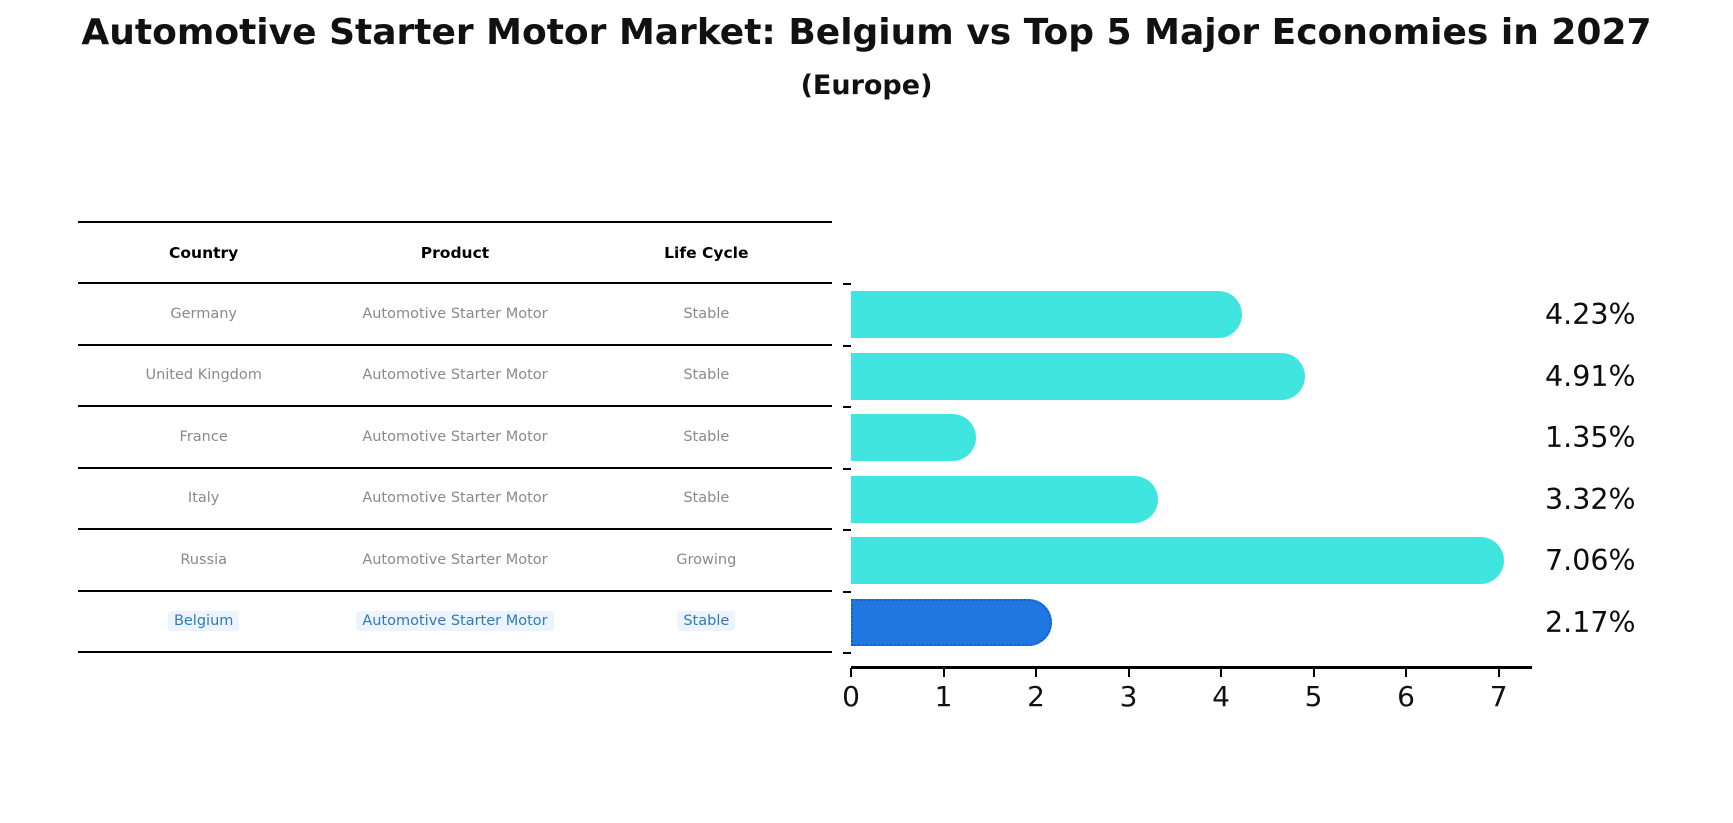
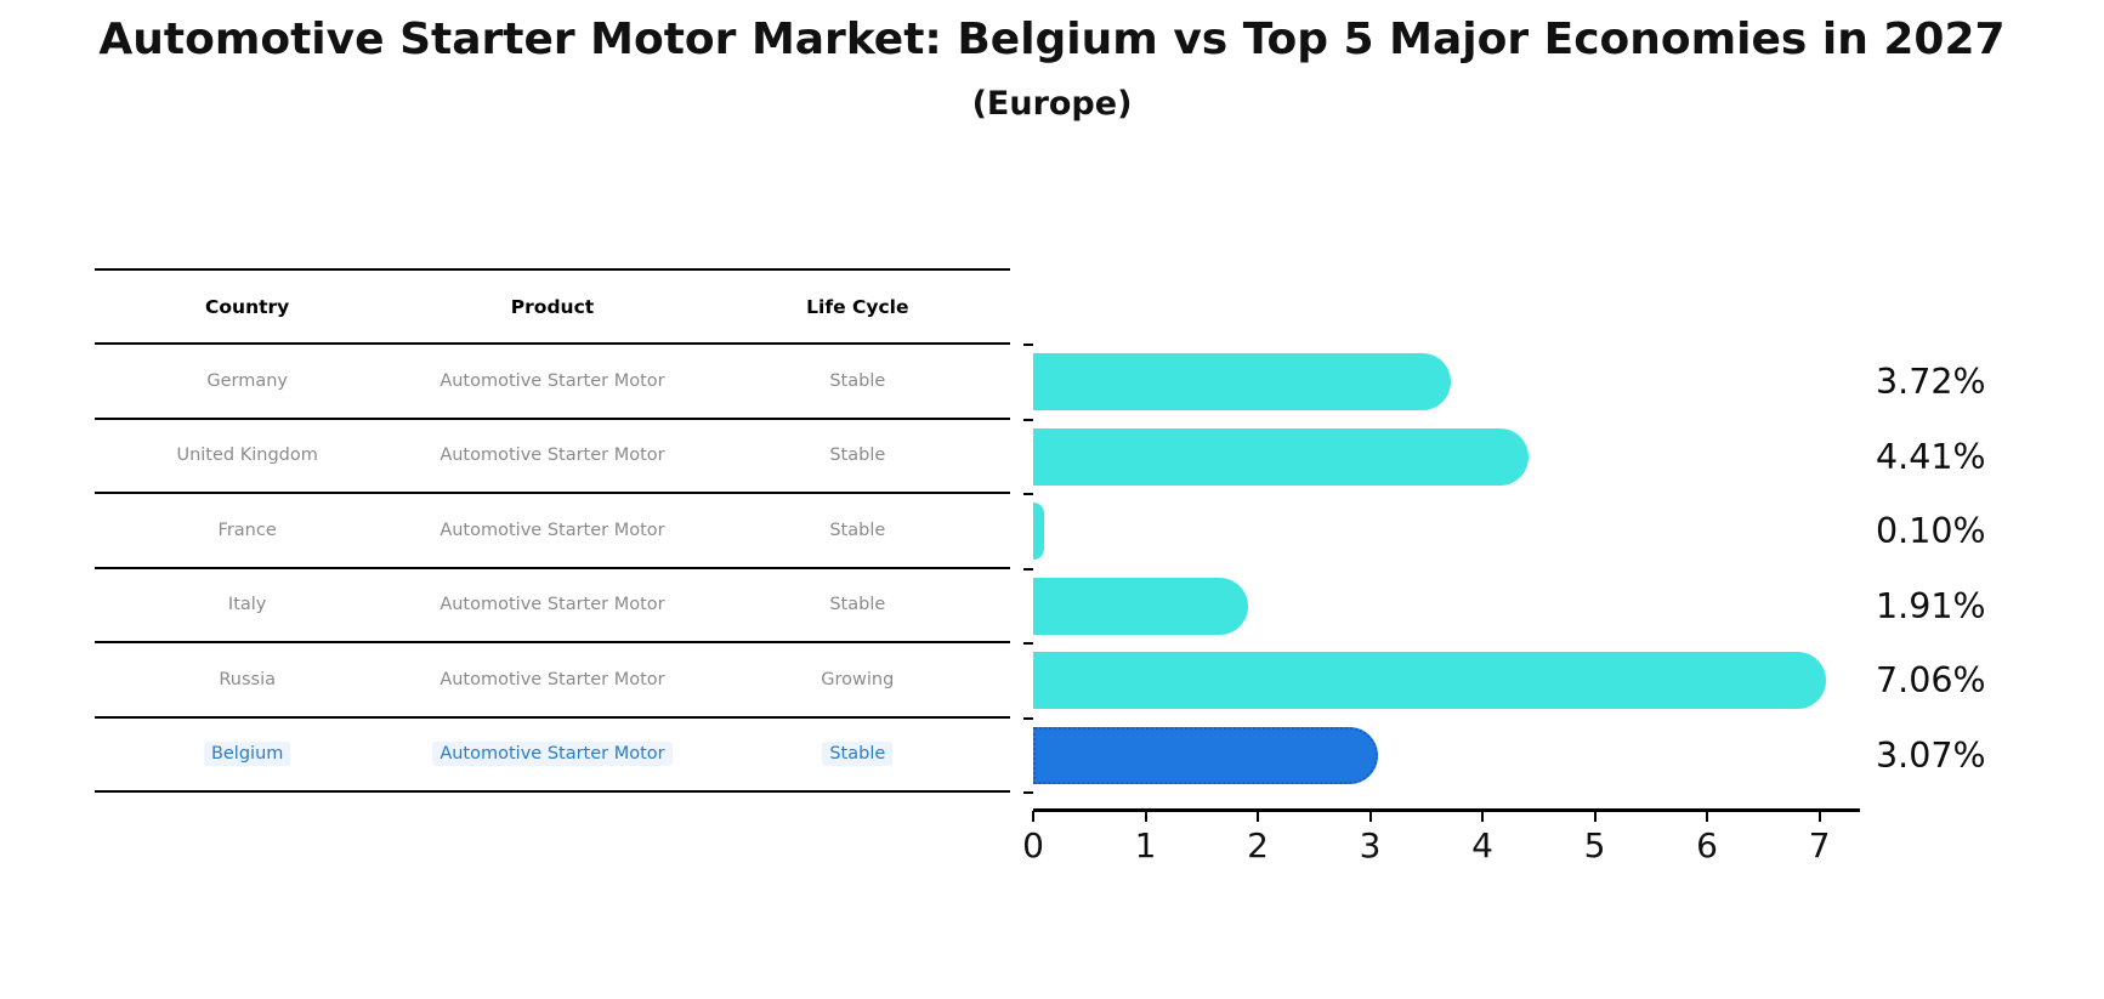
Germany: 4.23% -> 3.72%
United Kingdom: 4.91% -> 4.41%
France: 1.35% -> 0.10%
Italy: 3.32% -> 1.91%
Belgium: 2.17% -> 3.07%
